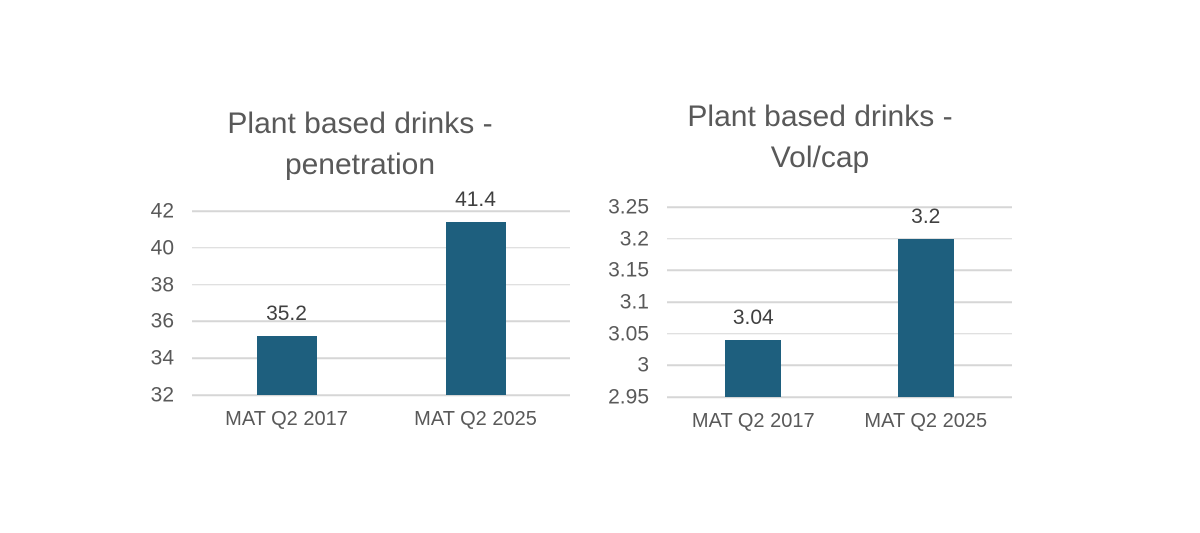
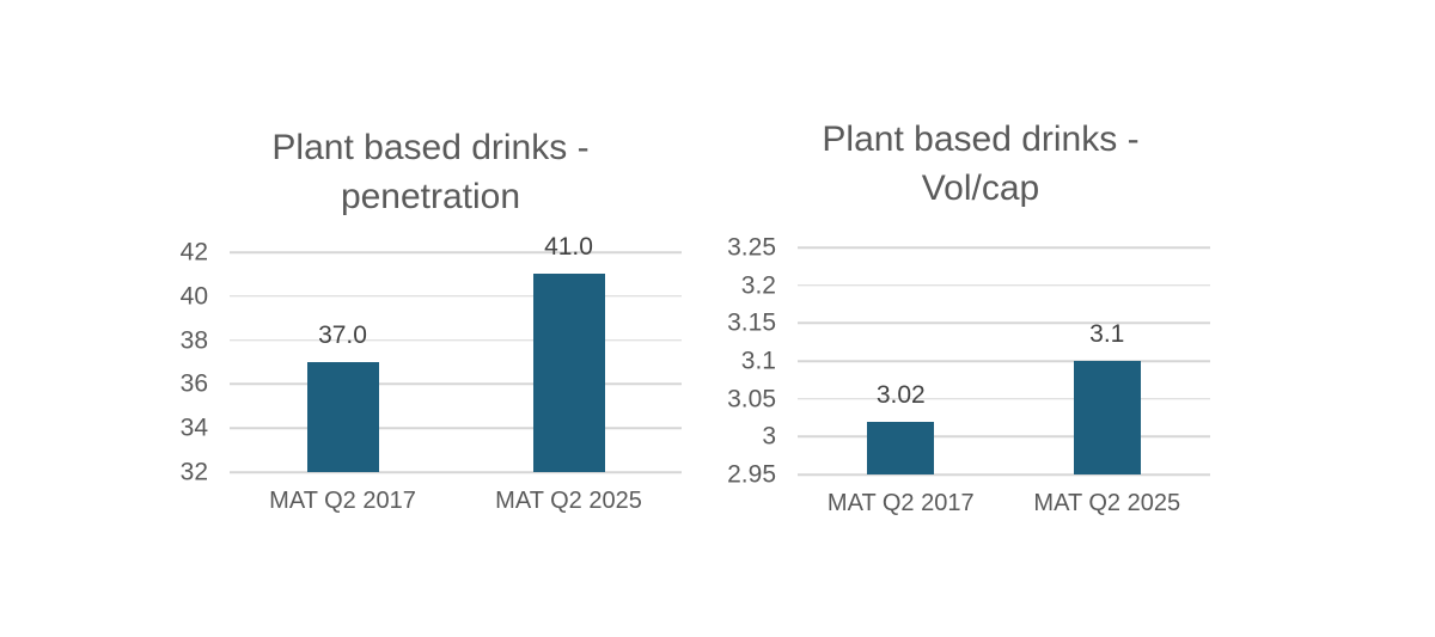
Plant based drinks - penetration/MAT Q2 2017: 35.2 -> 37.0
Plant based drinks - penetration/MAT Q2 2025: 41.4 -> 41.0
Plant based drinks - Vol/cap/MAT Q2 2017: 3.04 -> 3.02
Plant based drinks - Vol/cap/MAT Q2 2025: 3.2 -> 3.1
